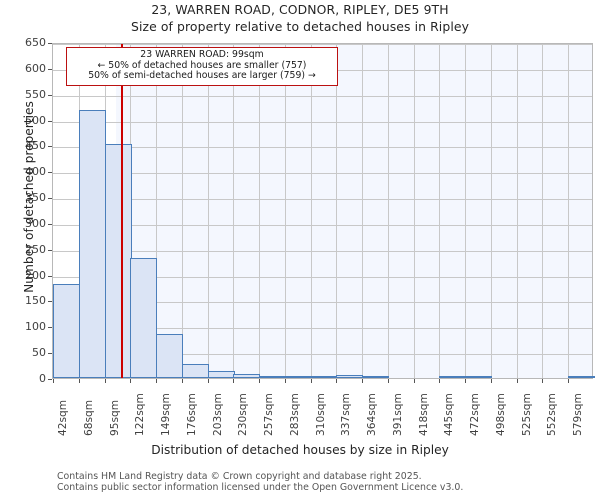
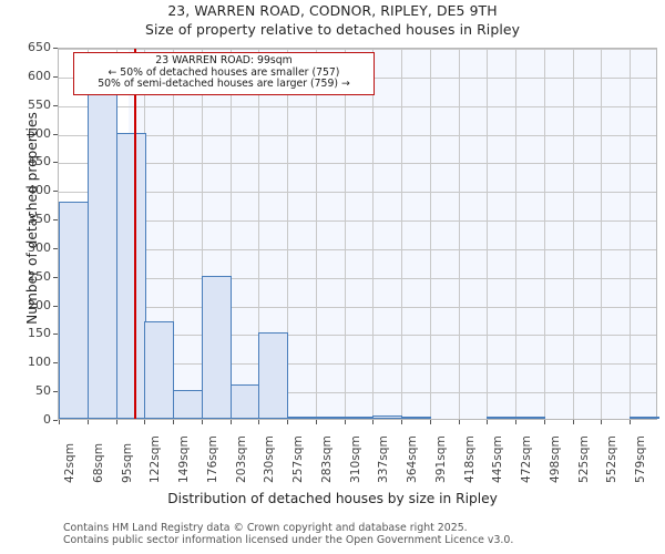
42sqm: 180 -> 380
68sqm: 520 -> 590
95sqm: 450 -> 500
122sqm: 230 -> 170
149sqm: 80 -> 50
176sqm: 30 -> 250
203sqm: 10 -> 60
230sqm: 10 -> 150
